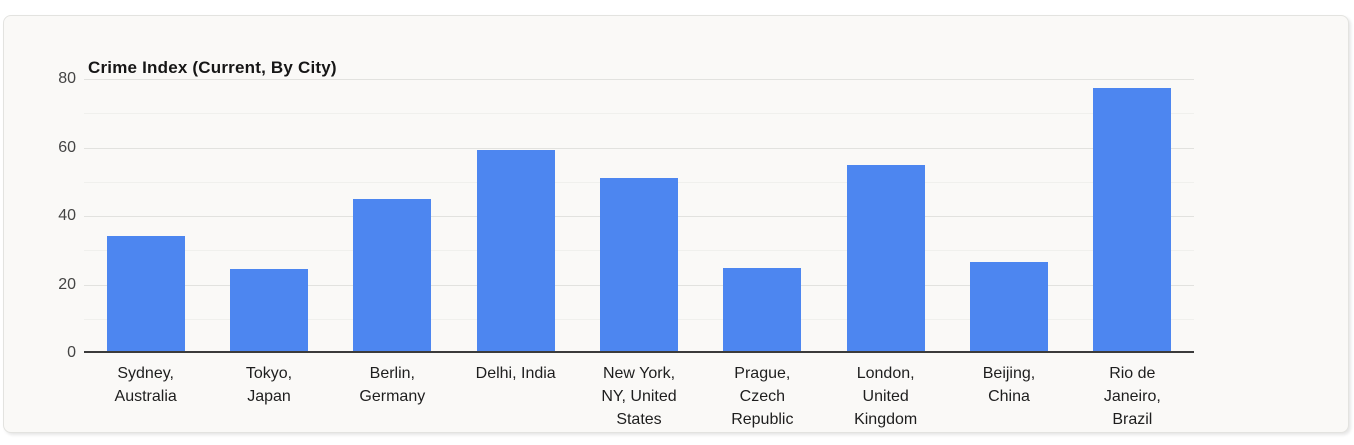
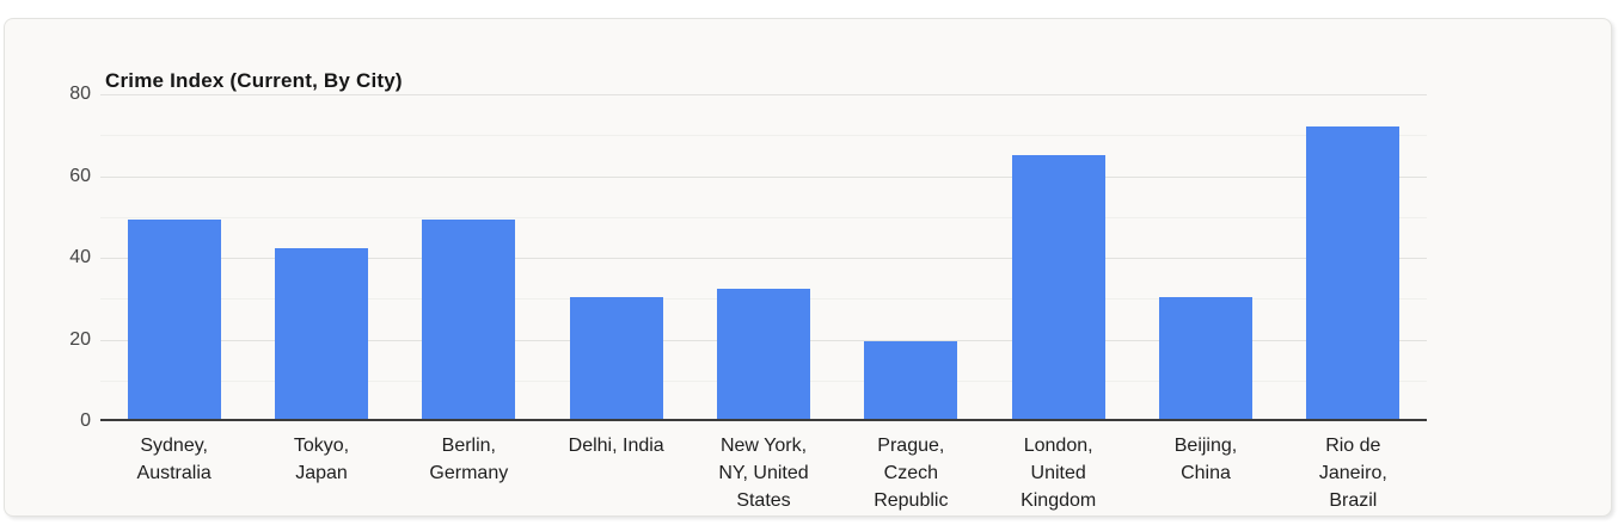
Sydney, Australia: 34 -> 49
Tokyo, Japan: 24 -> 42
Berlin, Germany: 45 -> 49
Delhi, India: 59 -> 30
New York, NY, United States: 51 -> 32
Prague, Czech Republic: 24 -> 19
London, United Kingdom: 55 -> 65
Beijing, China: 26 -> 30
Rio de Janeiro, Brazil: 77 -> 72
